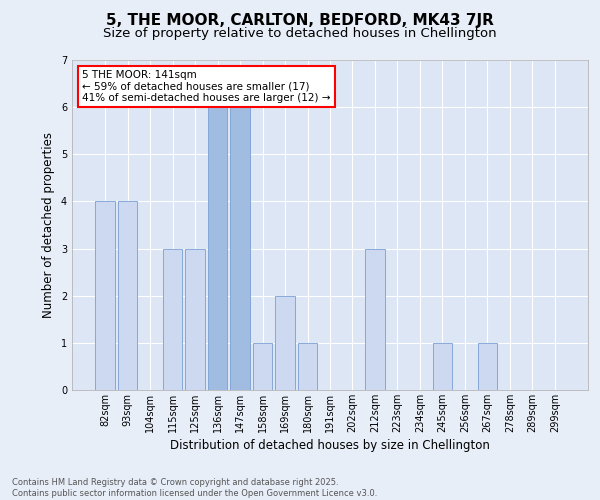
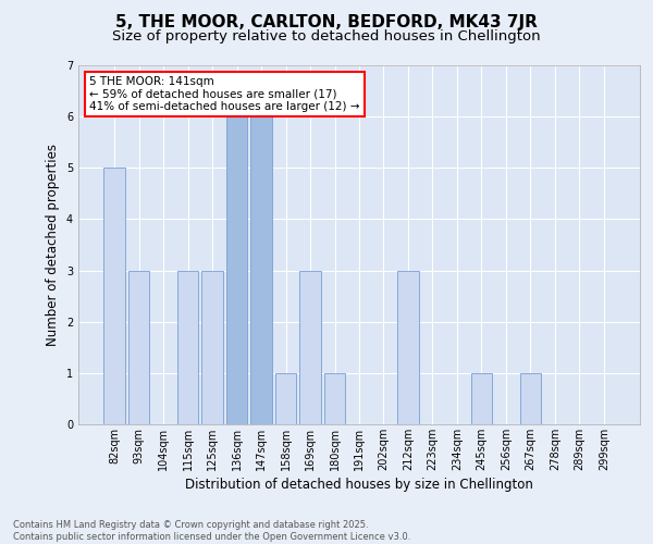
82sqm: 4 -> 5
93sqm: 4 -> 3
169sqm: 2 -> 3
